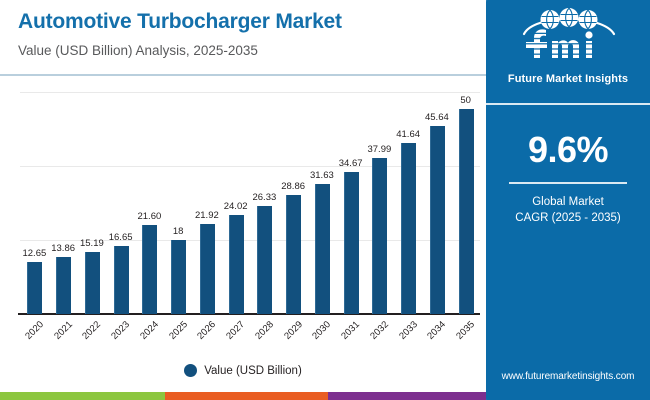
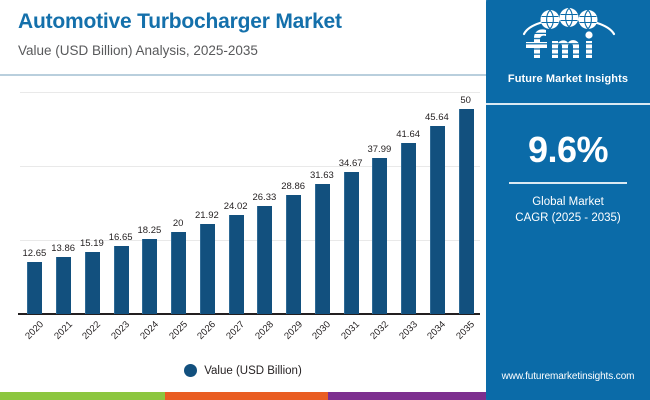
2024: 21.60 -> 18.25
2025: 18 -> 20
